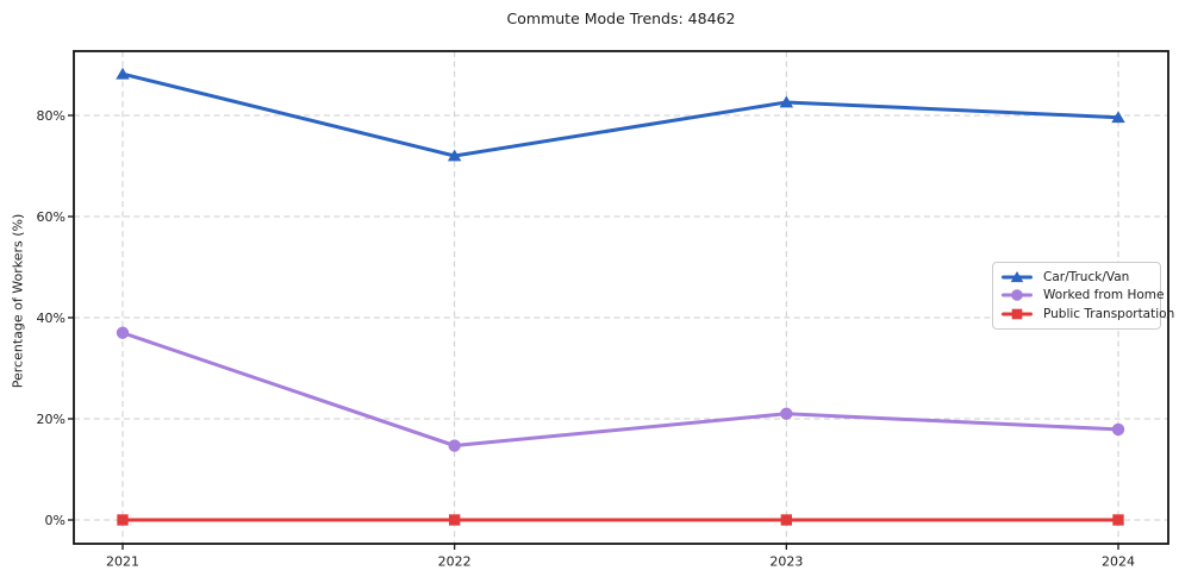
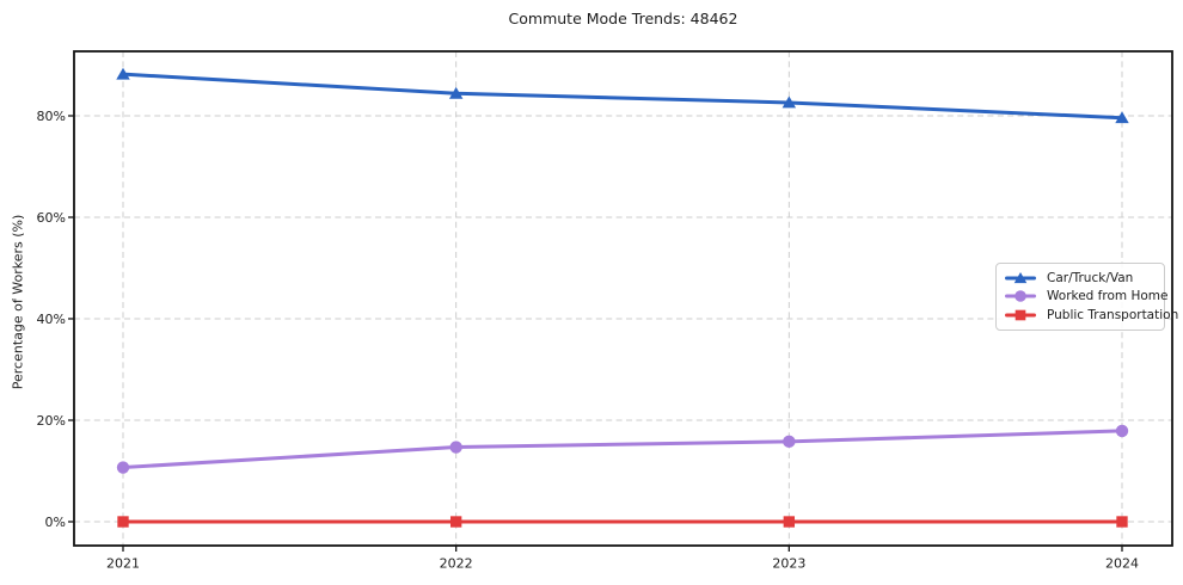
Worked from Home/2021: 37% -> 11%
Car/Truck/Van/2022: 72% -> 84%
Worked from Home/2023: 21% -> 16%
